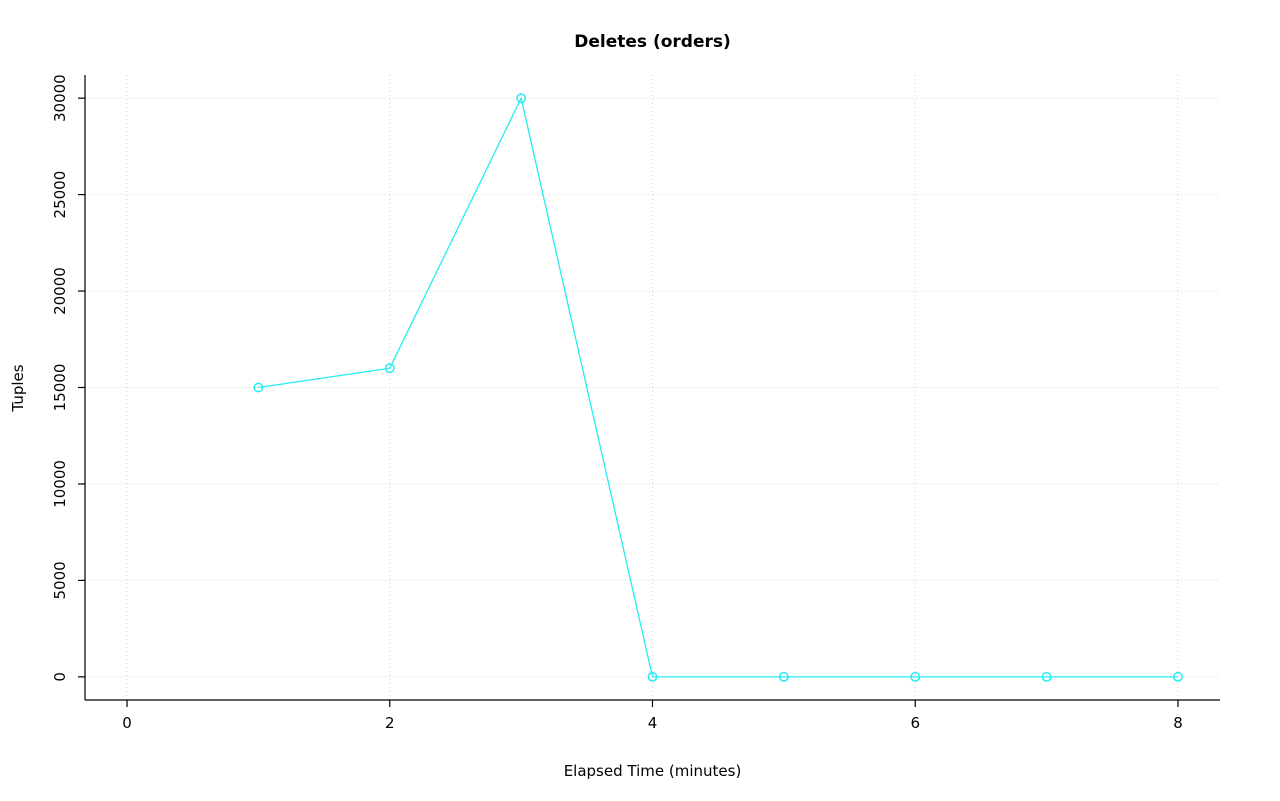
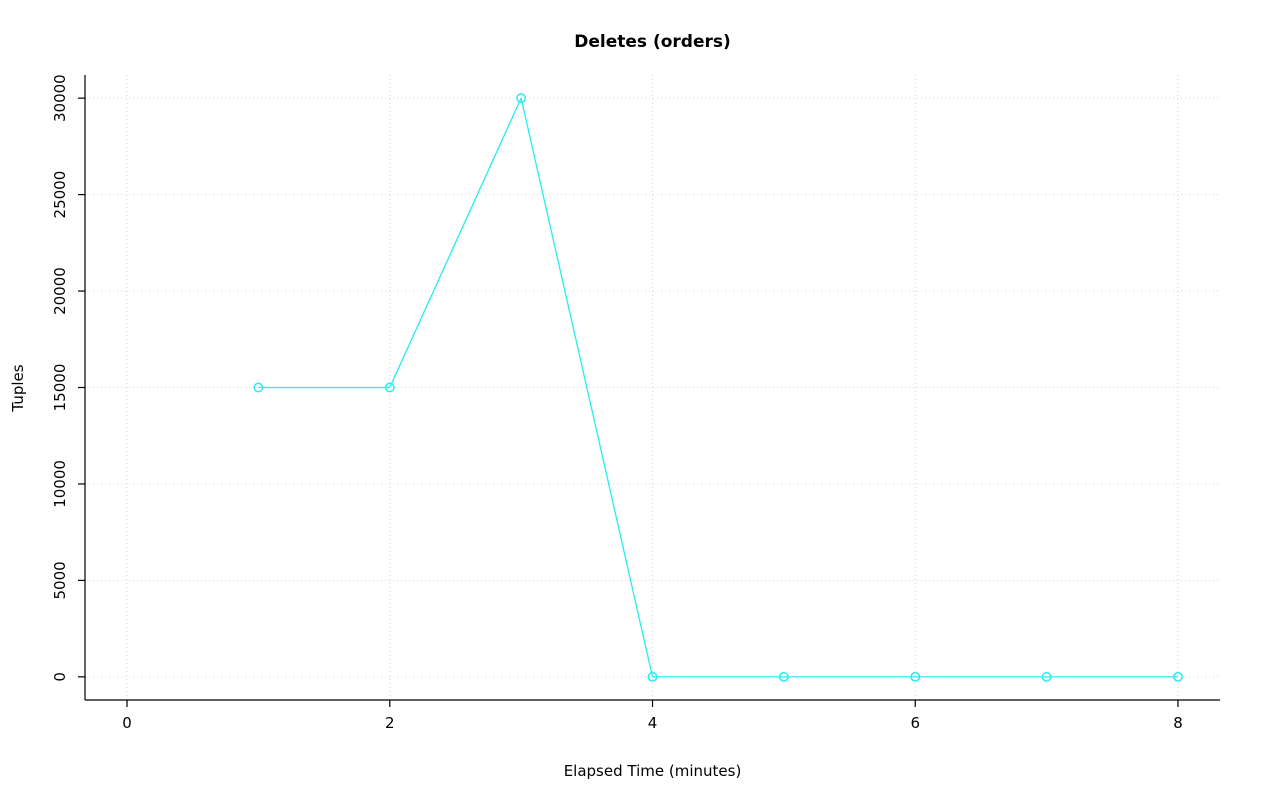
2: 16000 -> 15000
